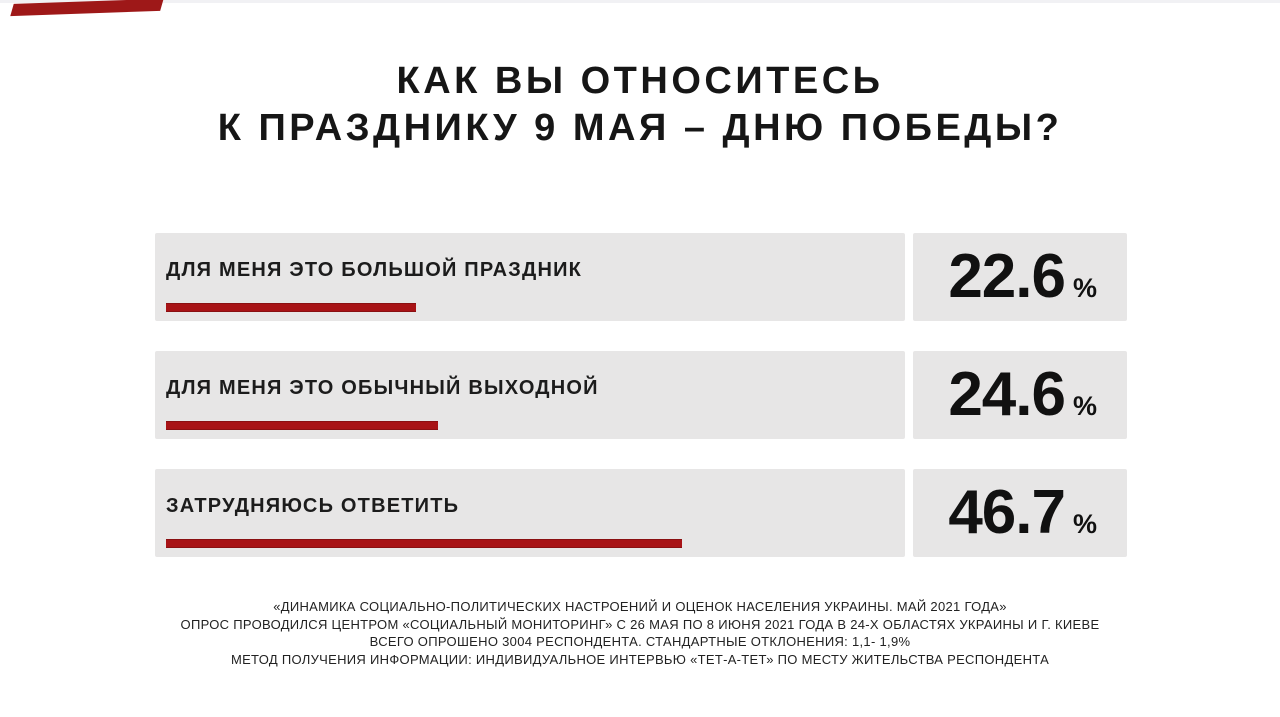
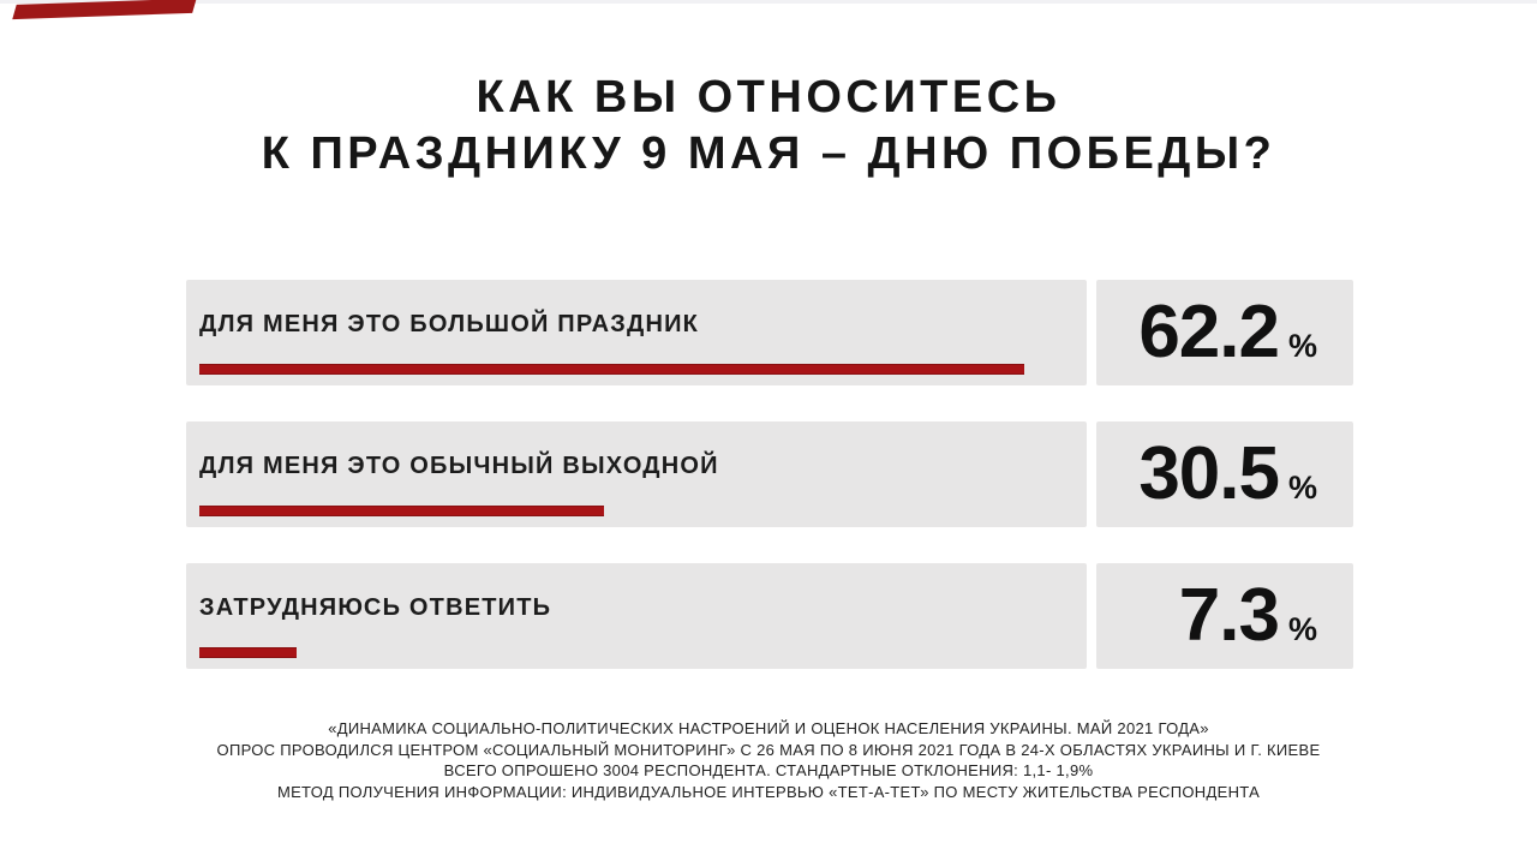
ДЛЯ МЕНЯ ЭТО БОЛЬШОЙ ПРАЗДНИК: 22.6 -> 62.2
ДЛЯ МЕНЯ ЭТО ОБЫЧНЫЙ ВЫХОДНОЙ: 24.6 -> 30.5
ЗАТРУДНЯЮСЬ ОТВЕТИТЬ: 46.7 -> 7.3
